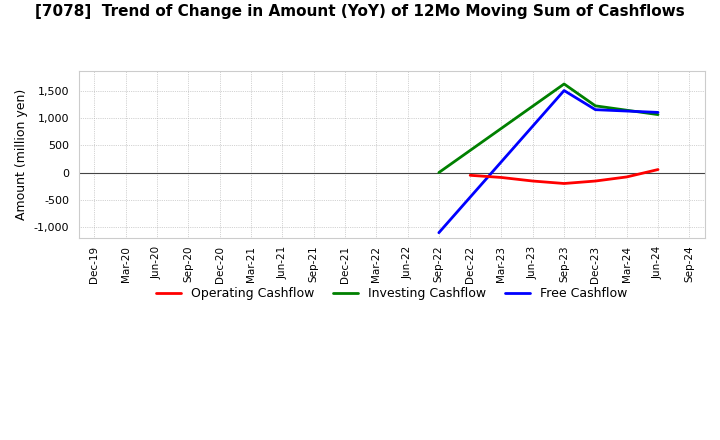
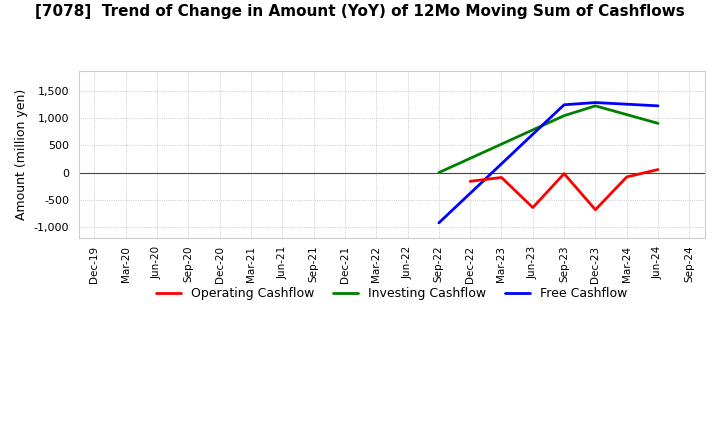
Free Cashflow/Sep-22: -1,100 -> -920
Operating Cashflow/Dec-22: -50 -> -160
Operating Cashflow/Jun-23: -160 -> -640
Operating Cashflow/Sep-23: -200 -> -20
Investing Cashflow/Sep-23: 1,620 -> 1,040
Free Cashflow/Sep-23: 1,500 -> 1,240
Operating Cashflow/Dec-23: -160 -> -680
Free Cashflow/Dec-23: 1,150 -> 1,280
Investing Cashflow/Jun-24: 1,060 -> 900
Free Cashflow/Jun-24: 1,100 -> 1,220
